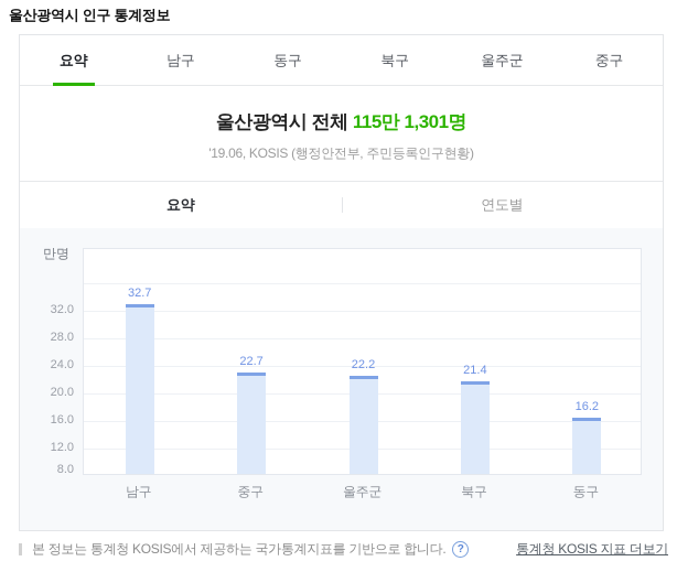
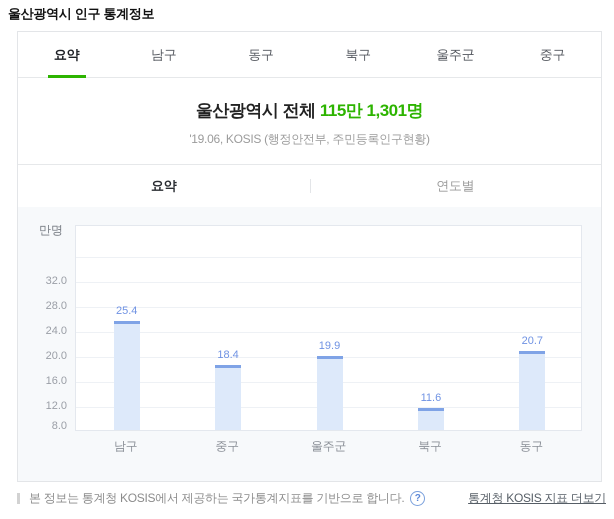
남구: 32.7 -> 25.4
중구: 22.7 -> 18.4
울주군: 22.2 -> 19.9
북구: 21.4 -> 11.6
동구: 16.2 -> 20.7
